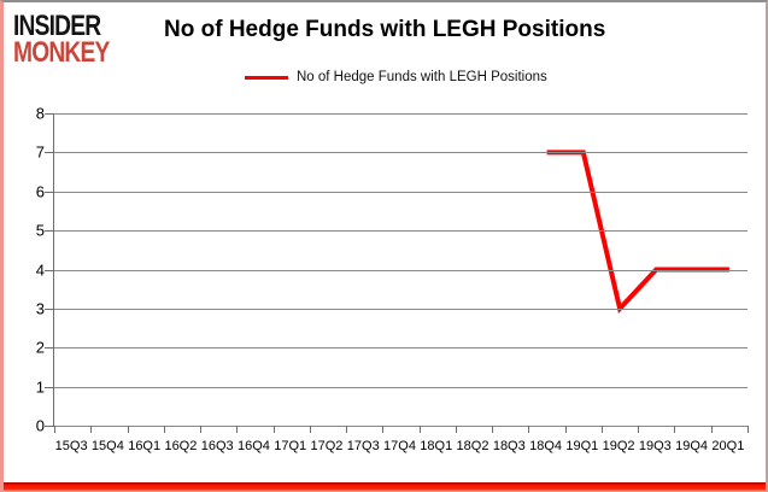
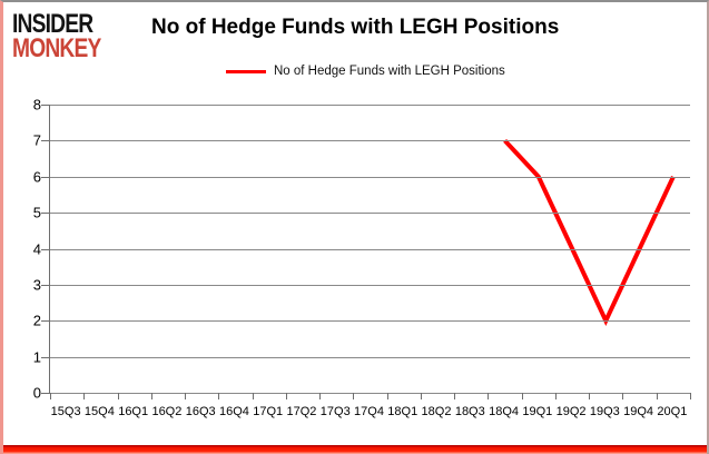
19Q1: 7 -> 6
19Q2: 3 -> 4
19Q3: 4 -> 2
20Q1: 4 -> 6
